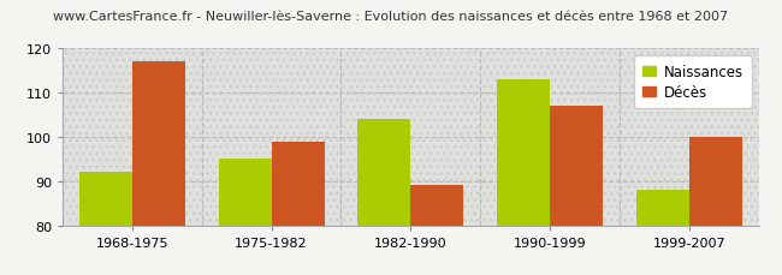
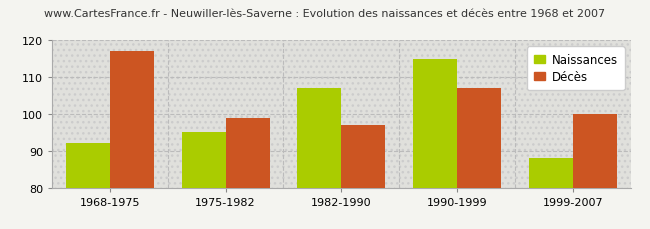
Naissances/1982-1990: 104 -> 107
Décès/1982-1990: 89 -> 97
Naissances/1990-1999: 113 -> 115
